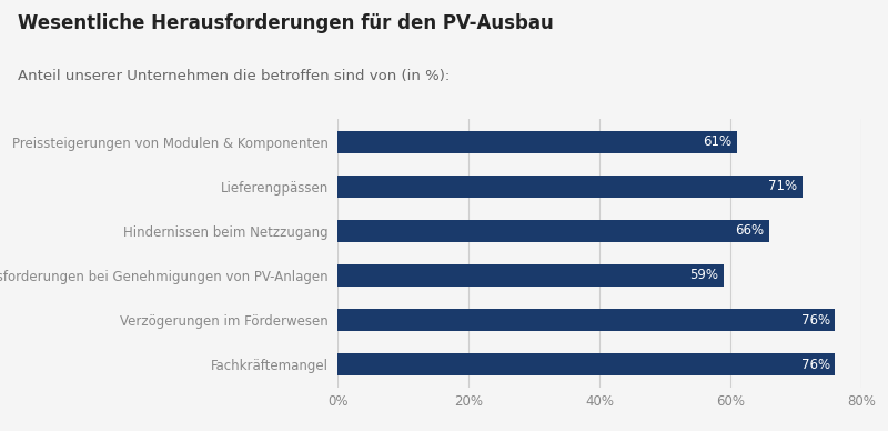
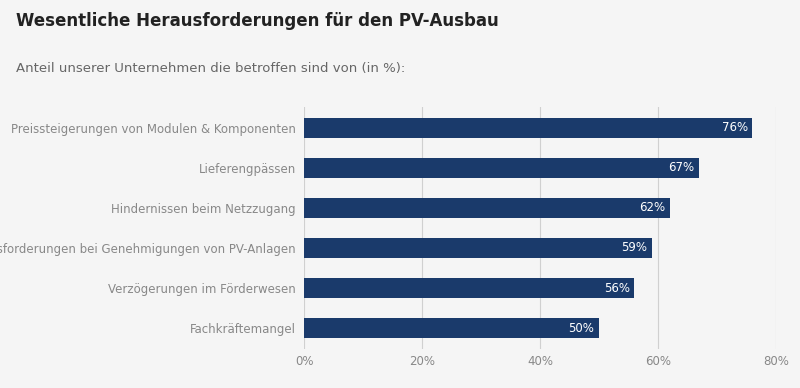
Preissteigerungen von Modulen & Komponenten: 61% -> 76%
Lieferengpässen: 71% -> 67%
Hindernissen beim Netzzugang: 66% -> 62%
Verzögerungen im Förderwesen: 76% -> 56%
Fachkräftemangel: 76% -> 50%
